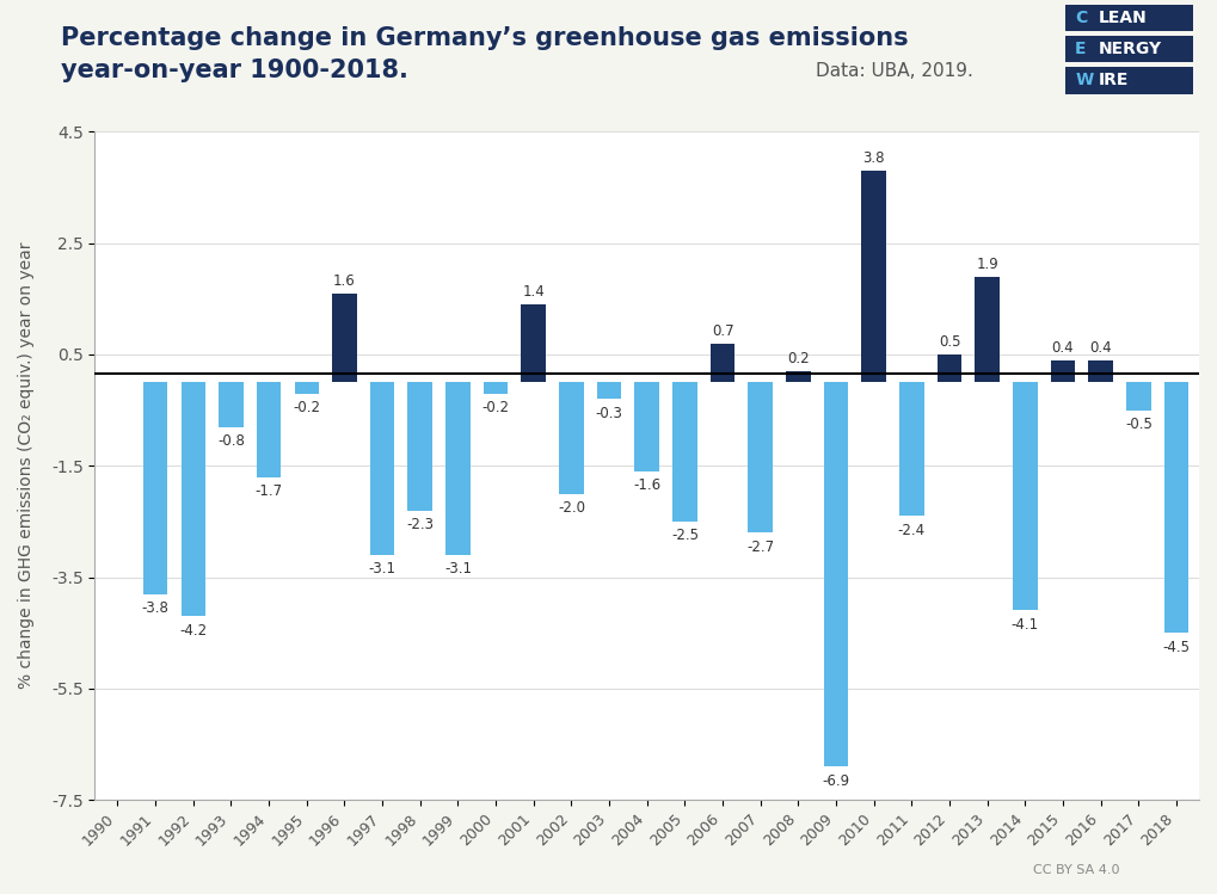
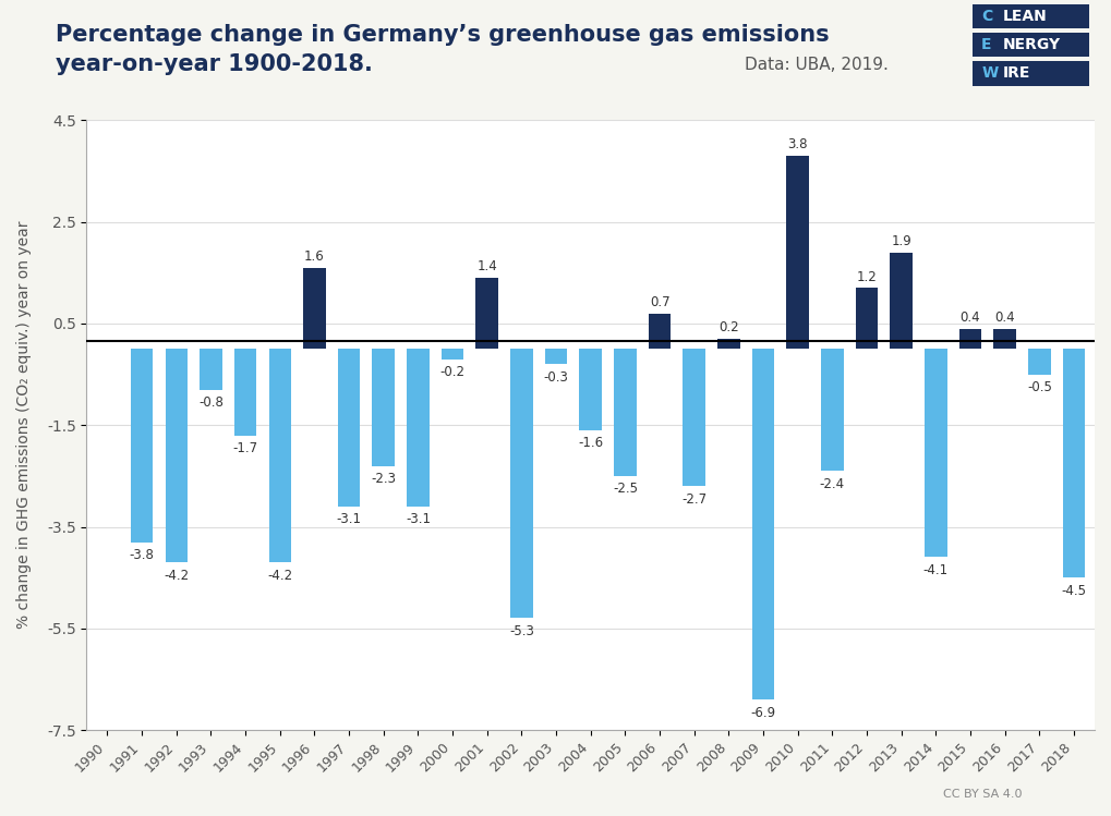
1995: -0.2 -> -4.2
2002: -2.0 -> -5.3
2012: 0.5 -> 1.2
